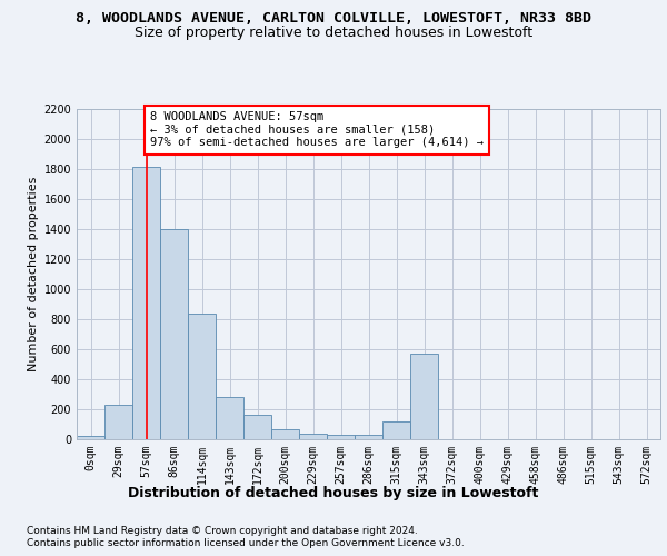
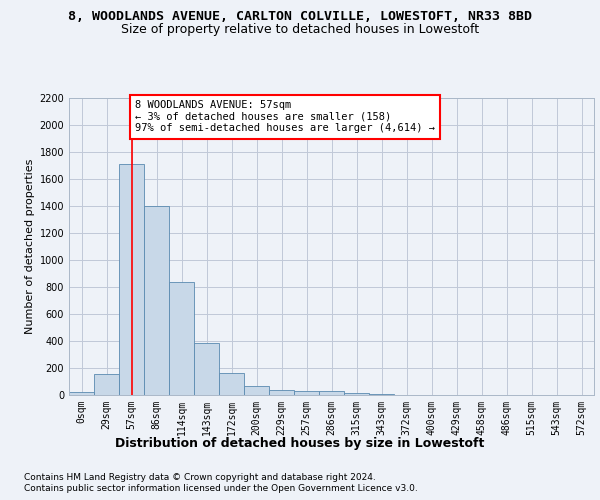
29sqm: 230 -> 160
57sqm: 1810 -> 1710
143sqm: 280 -> 380
315sqm: 120 -> 20
343sqm: 570 -> 0
